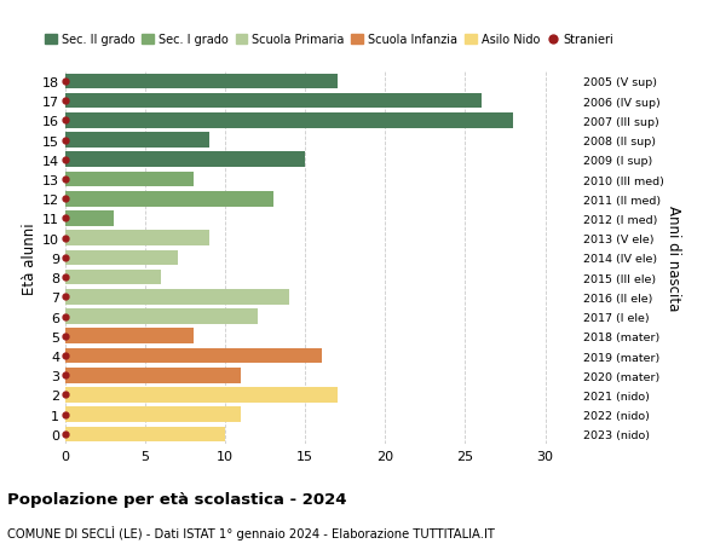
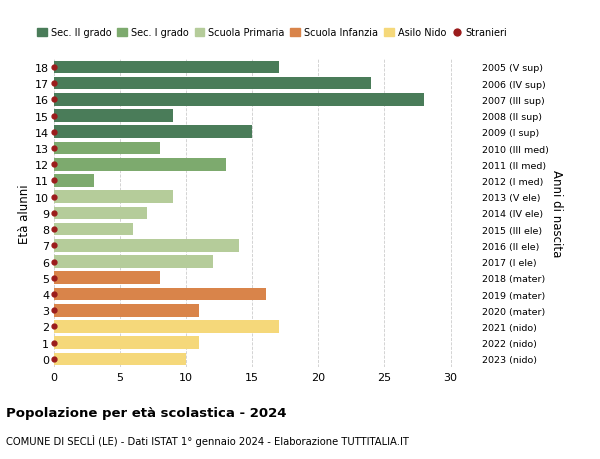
17: 26 -> 24
